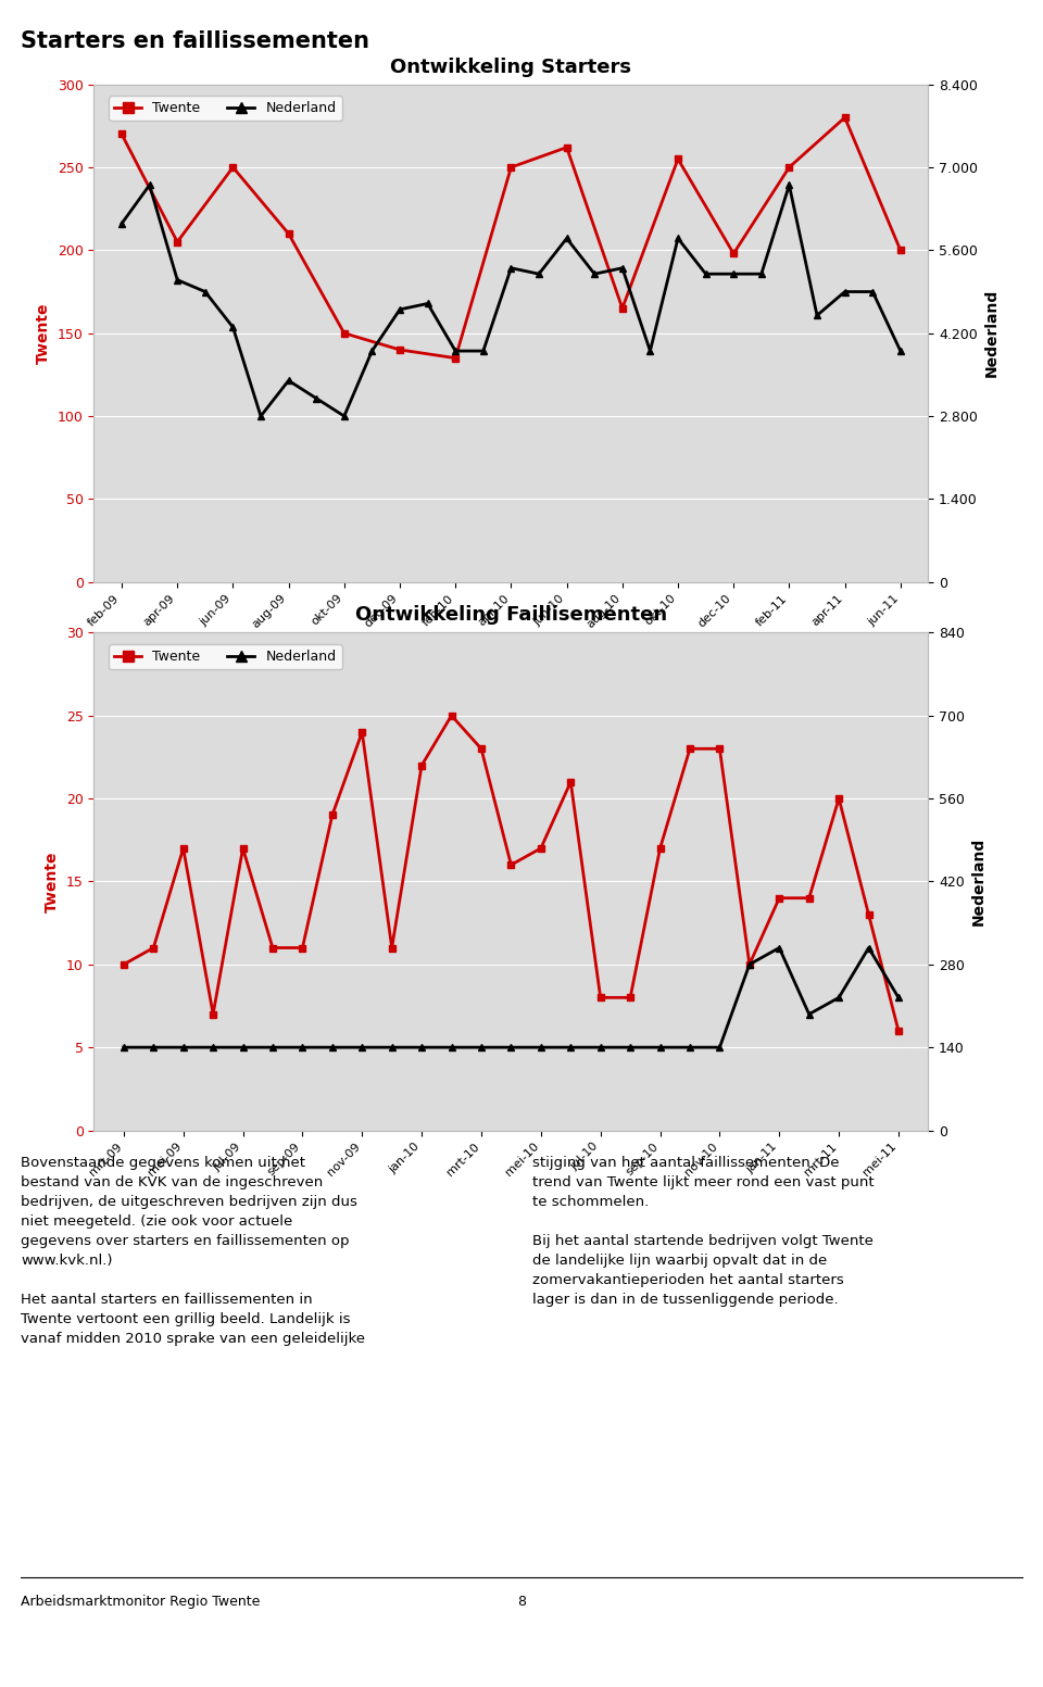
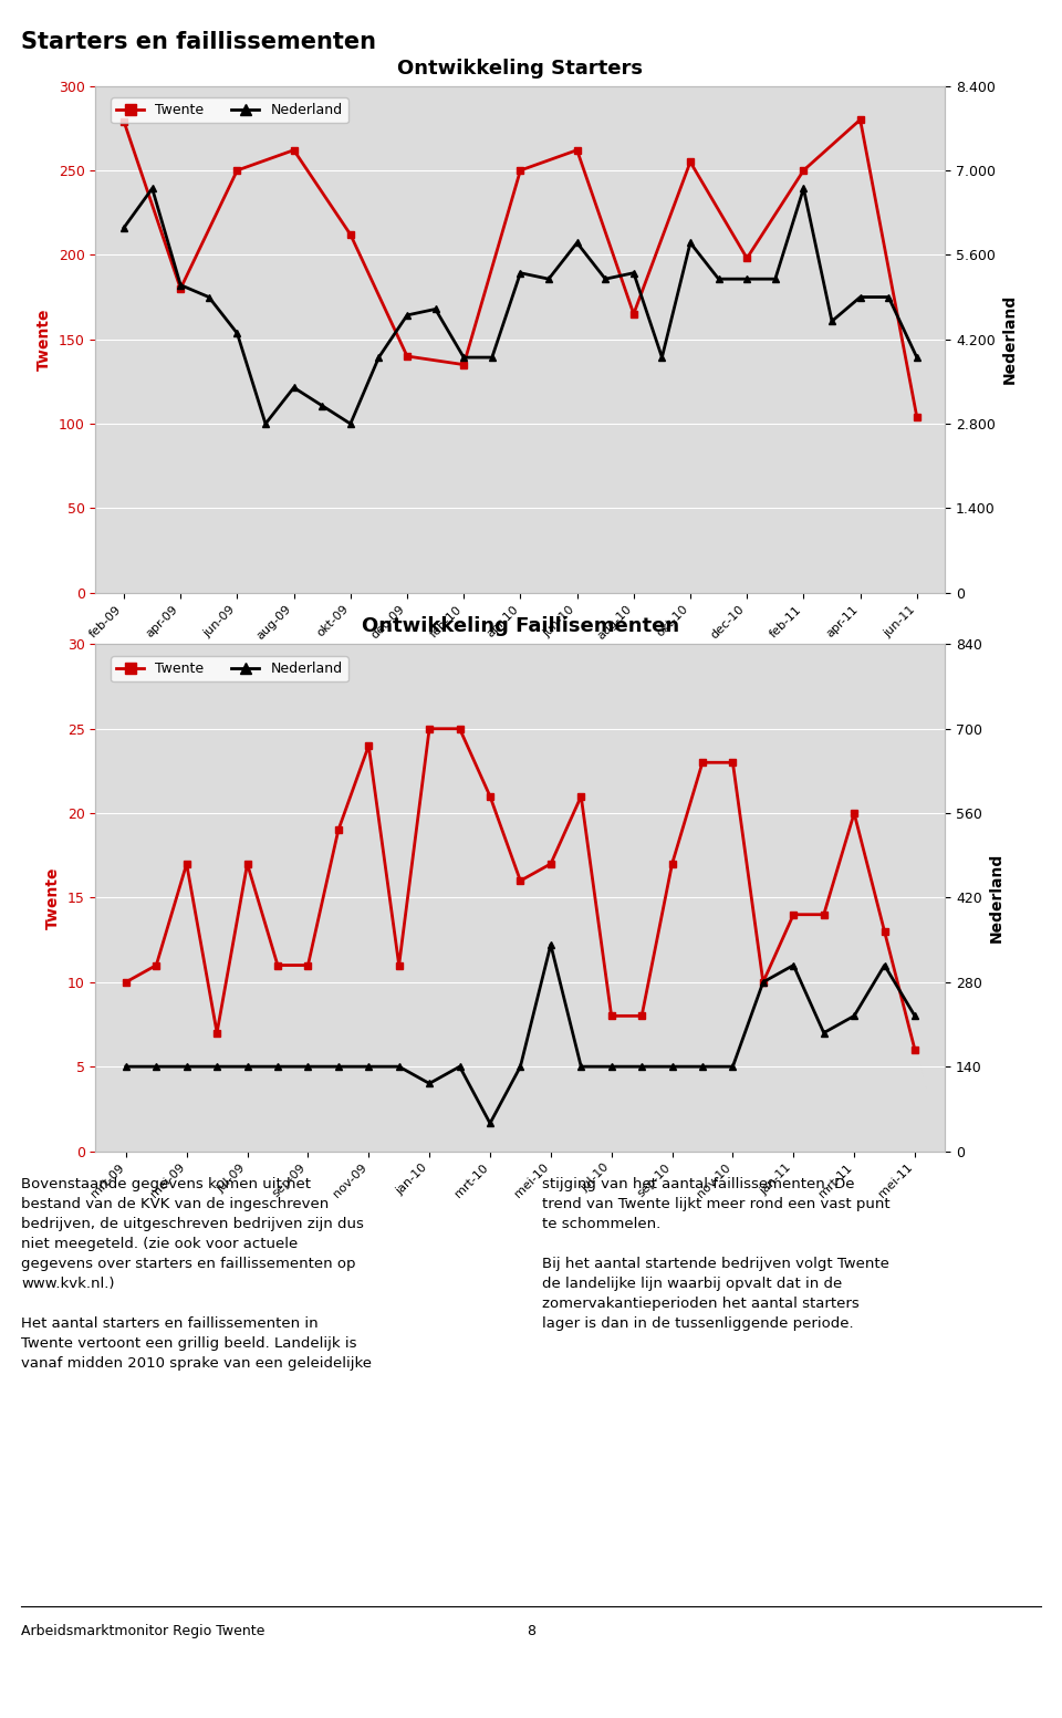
Ontwikkeling Starters/Twente/feb-09: 270 -> 279
Ontwikkeling Starters/Twente/apr-09: 205 -> 180
Ontwikkeling Starters/Twente/aug-09: 210 -> 262
Ontwikkeling Starters/Twente/okt-09: 150 -> 212
Ontwikkeling Starters/Twente/jun-11: 200 -> 104
Ontwikkeling Faillisementen/Twente/jan-10: 22 -> 25
Ontwikkeling Faillisementen/Nederland/jan-10: 140 -> 112
Ontwikkeling Faillisementen/Twente/mrt-10: 23 -> 21
Ontwikkeling Faillisementen/Nederland/mrt-10: 140 -> 46
Ontwikkeling Faillisementen/Nederland/mei-10: 140 -> 342
